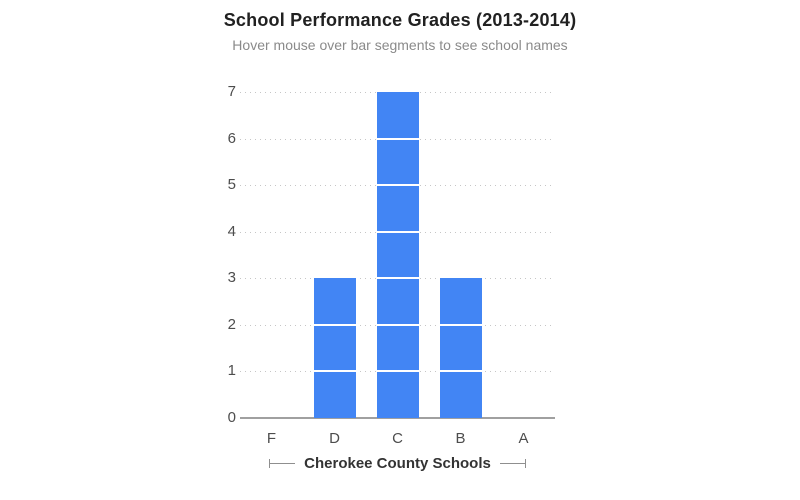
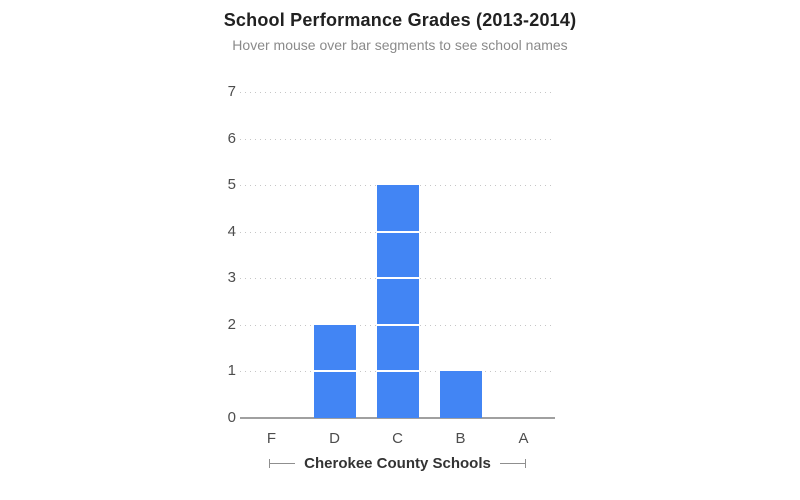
D: 3 -> 2
C: 7 -> 5
B: 3 -> 1
